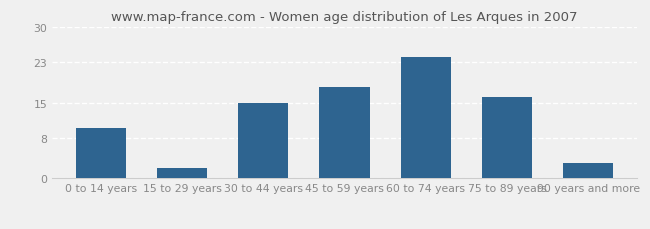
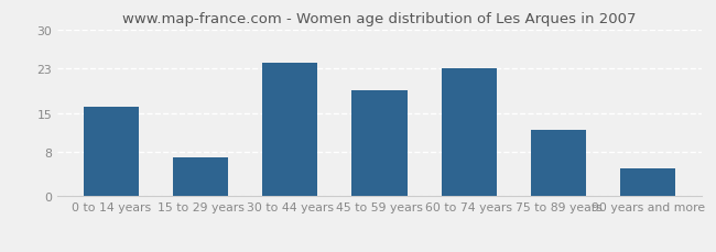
0 to 14 years: 10 -> 16
15 to 29 years: 2 -> 7
30 to 44 years: 15 -> 24
45 to 59 years: 18 -> 19
60 to 74 years: 24 -> 23
75 to 89 years: 16 -> 12
90 years and more: 3 -> 5
